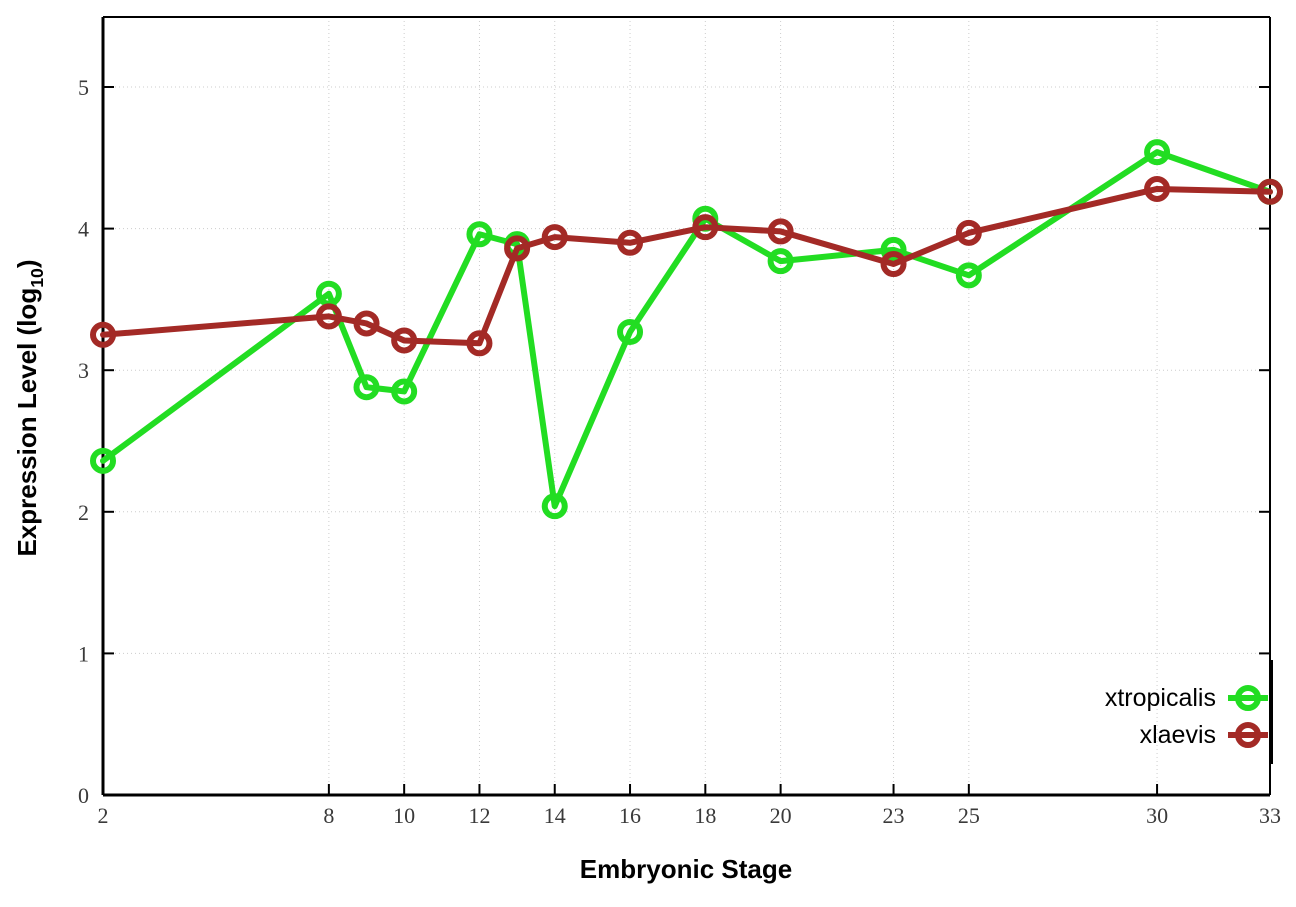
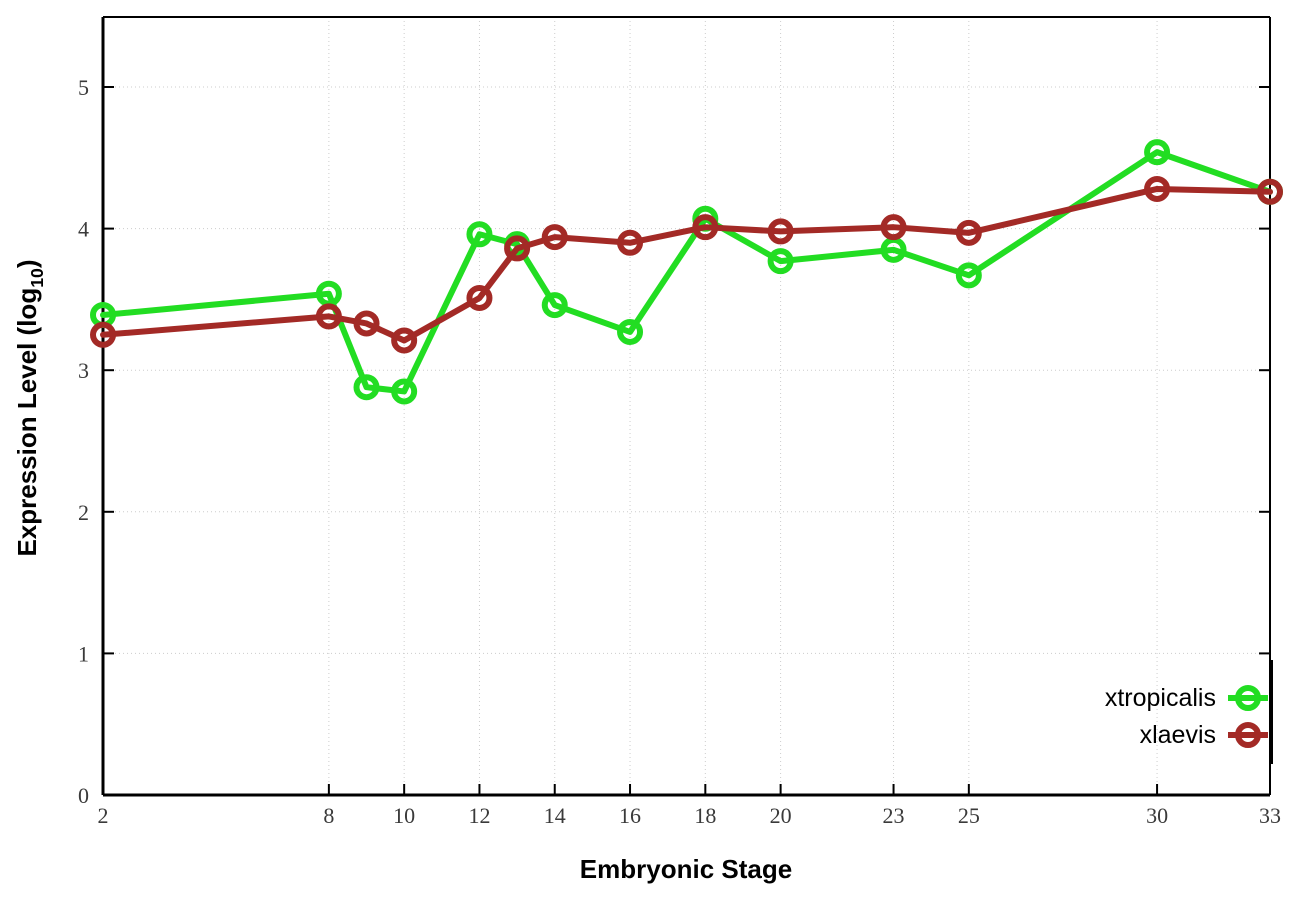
xtropicalis/2: 2.36 -> 3.39
xlaevis/12: 3.19 -> 3.51
xtropicalis/14: 2.04 -> 3.46
xlaevis/23: 3.75 -> 4.01
